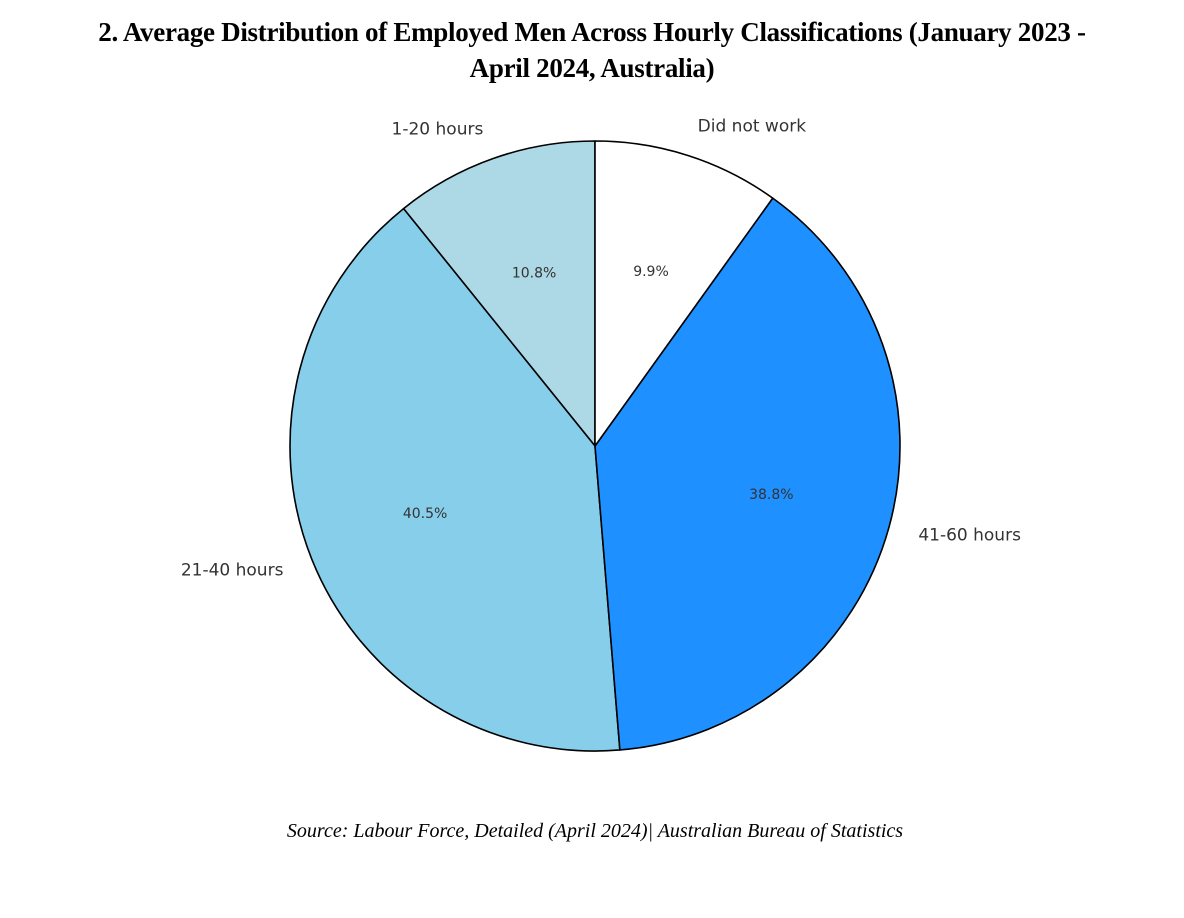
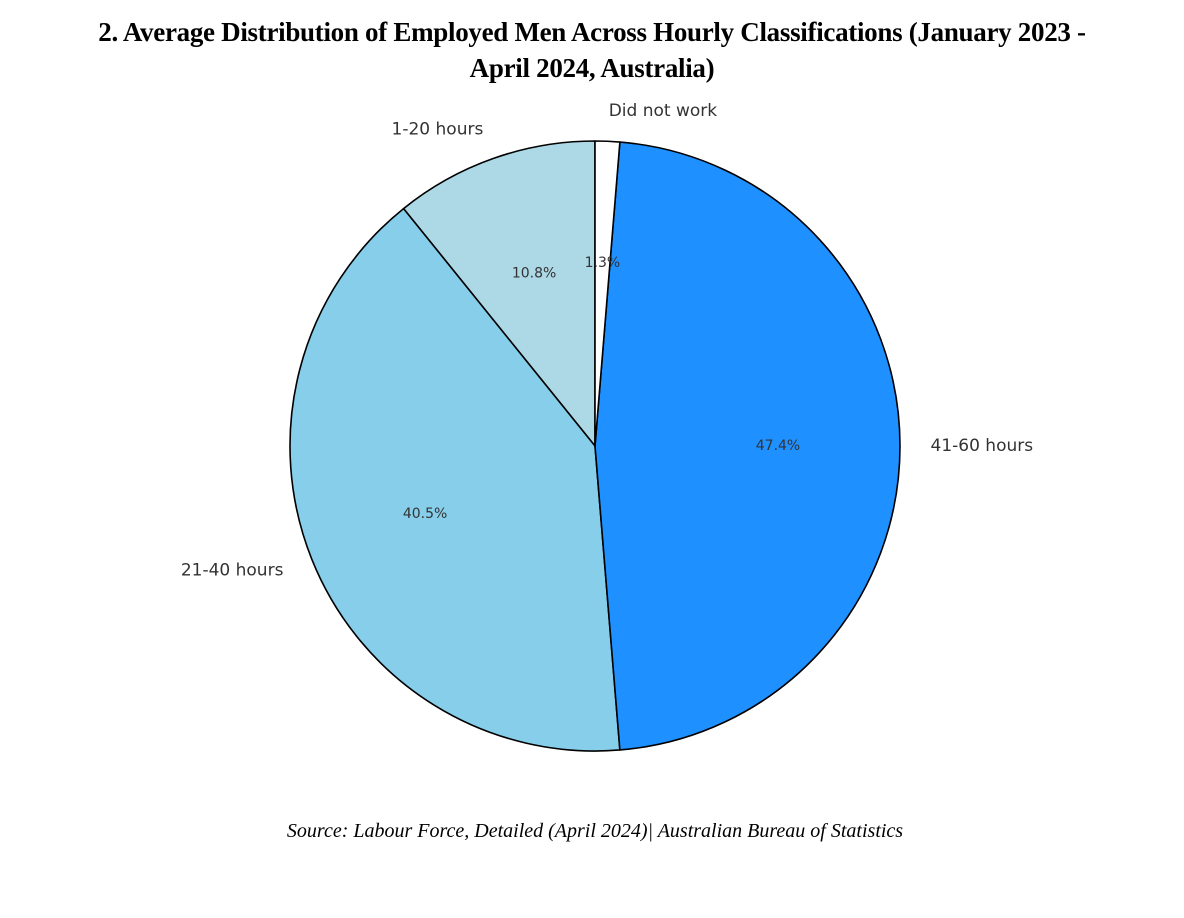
41-60 hours: 38.8% -> 47.4%
Did not work: 9.9% -> 1.3%
